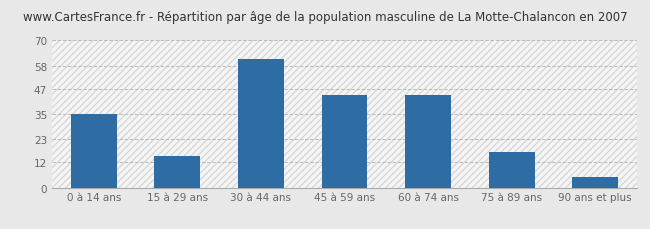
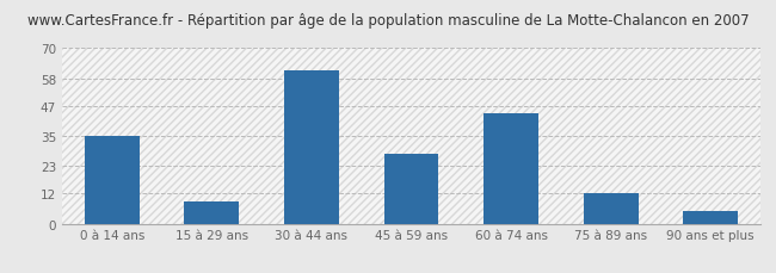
15 à 29 ans: 15 -> 9
45 à 59 ans: 44 -> 28
75 à 89 ans: 17 -> 12
